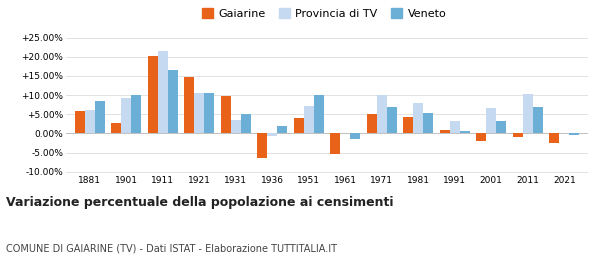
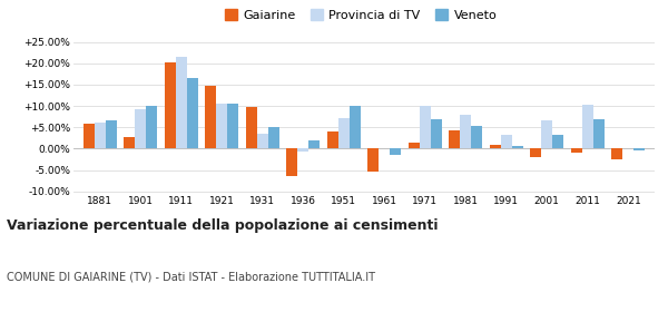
Veneto/1881: 8.5% -> 6.6%
Gaiarine/1971: 5.0% -> 1.5%
